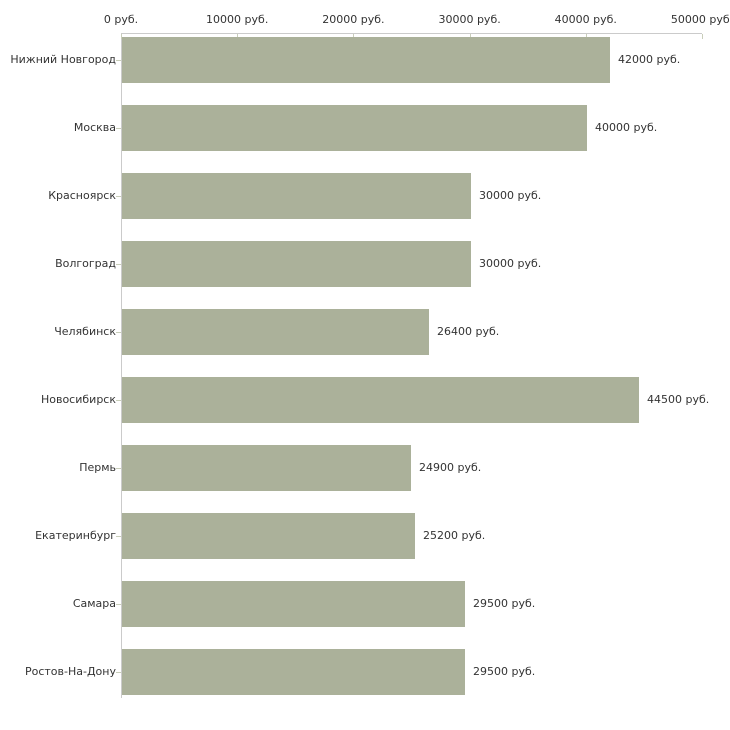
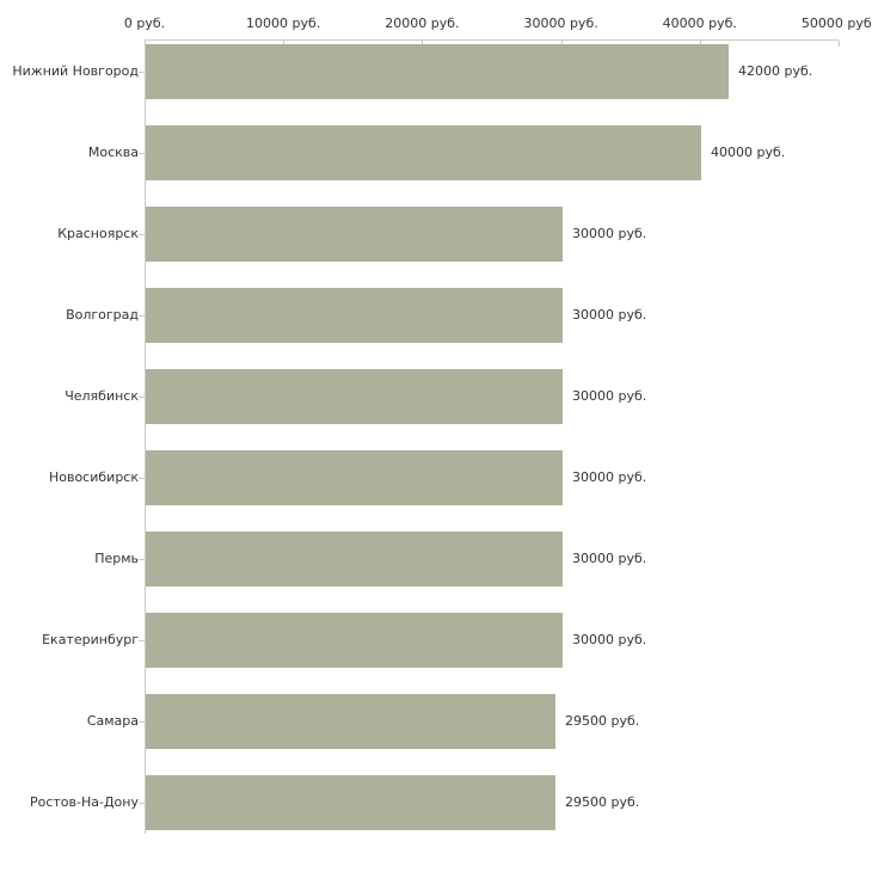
Челябинск: 26400 -> 30000
Новосибирск: 44500 -> 30000
Пермь: 24900 -> 30000
Екатеринбург: 25200 -> 30000
